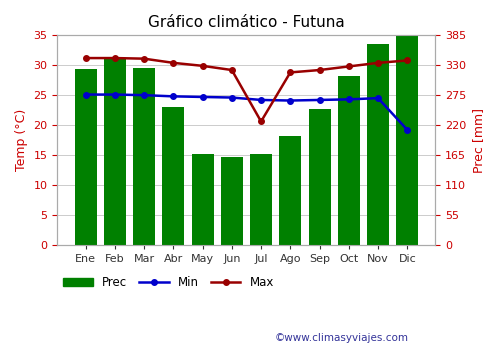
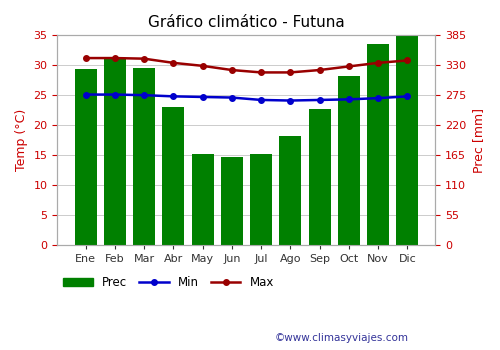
Max/Jul: 20.6 -> 28.8
Min/Dic: 19.2 -> 24.8
